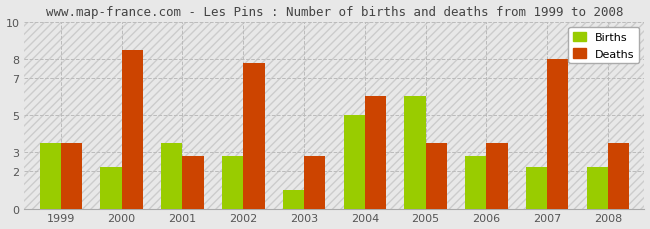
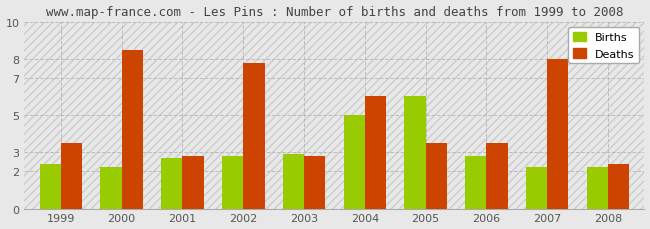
Births/1999: 3.5 -> 2.4
Births/2001: 3.5 -> 2.7
Births/2003: 1.0 -> 2.9
Deaths/2008: 3.5 -> 2.4
